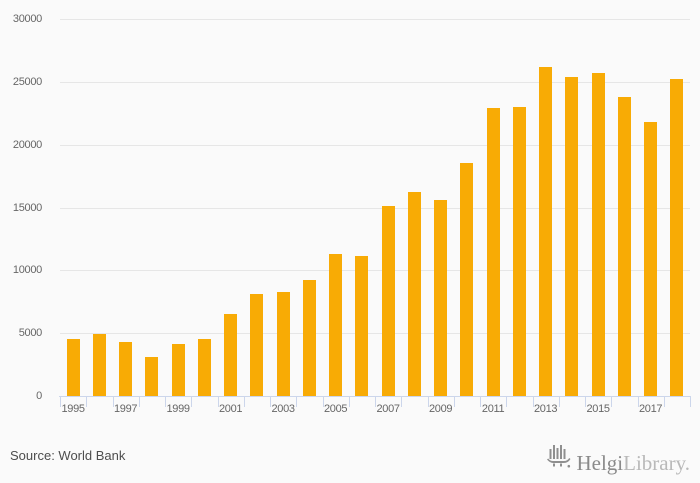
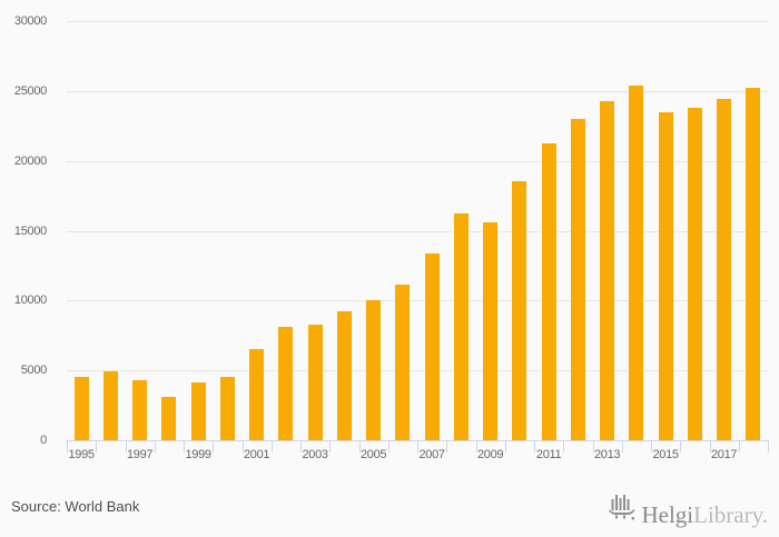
2005: 11300 -> 10000
2007: 15100 -> 13400
2011: 22900 -> 21200
2013: 26200 -> 24300
2015: 25700 -> 23500
2017: 21800 -> 24400
